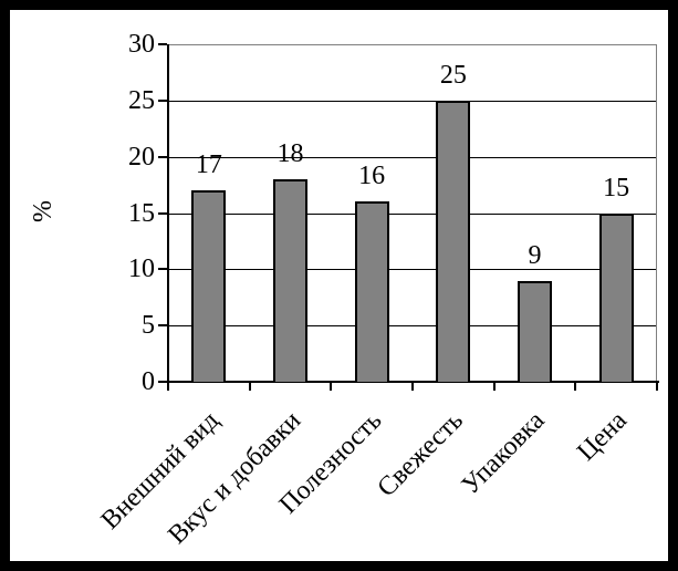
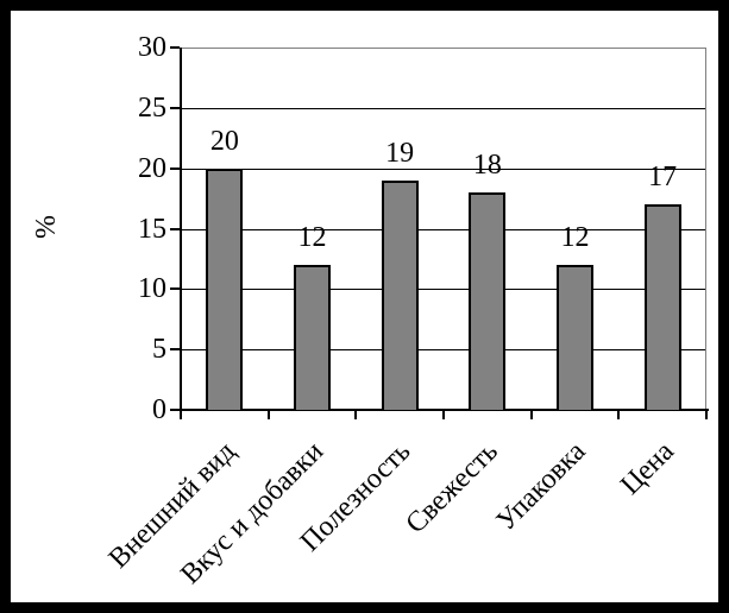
Внешний вид: 17 -> 20
Вкус и добавки: 18 -> 12
Полезность: 16 -> 19
Свежесть: 25 -> 18
Упаковка: 9 -> 12
Цена: 15 -> 17
